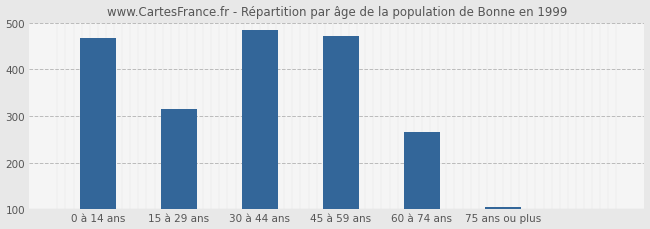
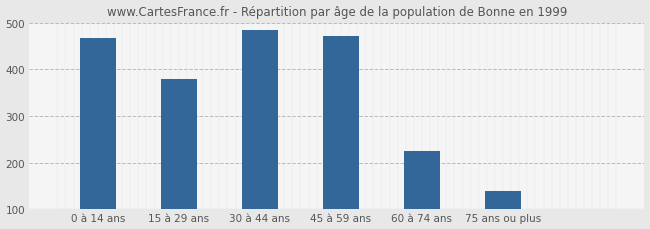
15 à 29 ans: 315 -> 380
60 à 74 ans: 266 -> 225
75 ans ou plus: 104 -> 140
